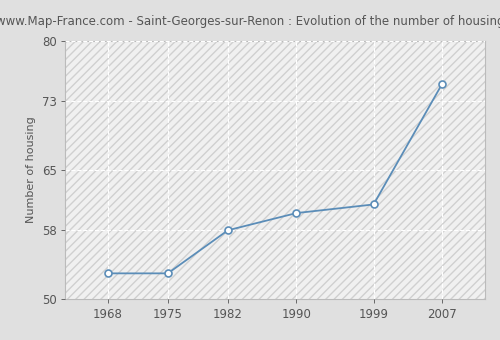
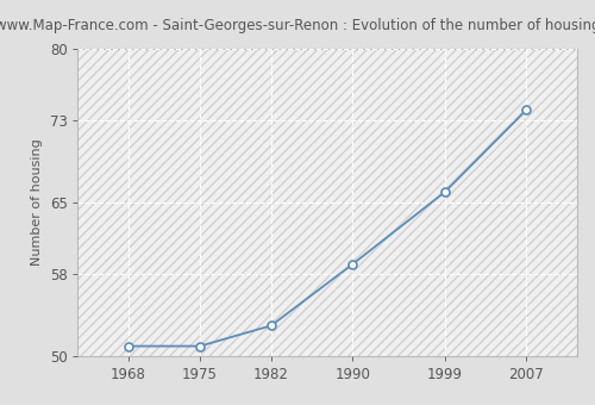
1968: 53 -> 51
1975: 53 -> 51
1982: 58 -> 53
1990: 60 -> 59
1999: 61 -> 66
2007: 75 -> 74
